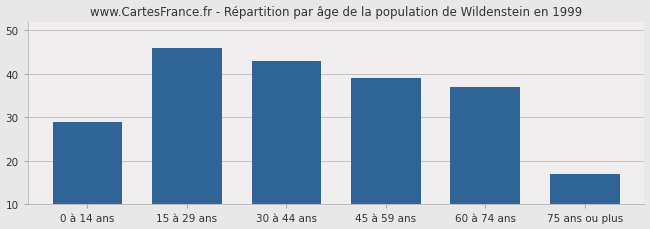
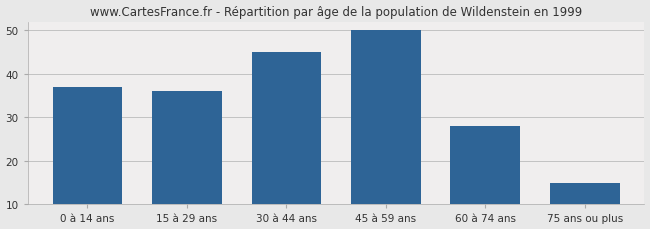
0 à 14 ans: 29 -> 37
15 à 29 ans: 46 -> 36
30 à 44 ans: 43 -> 45
45 à 59 ans: 39 -> 50
60 à 74 ans: 37 -> 28
75 ans ou plus: 17 -> 15
